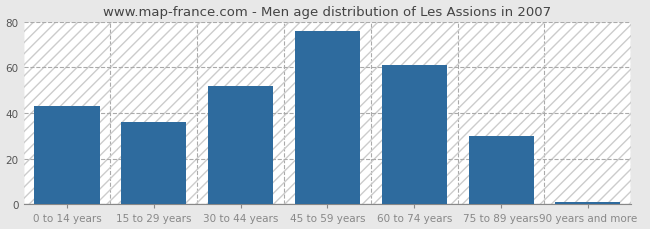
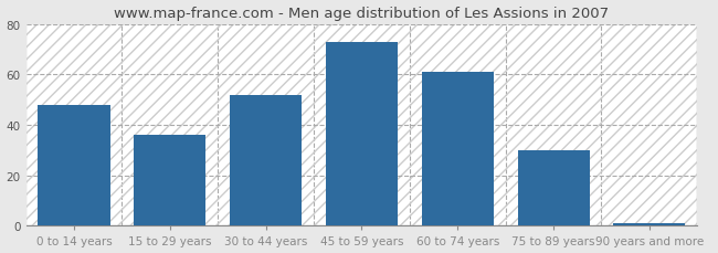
0 to 14 years: 43 -> 48
45 to 59 years: 76 -> 73
